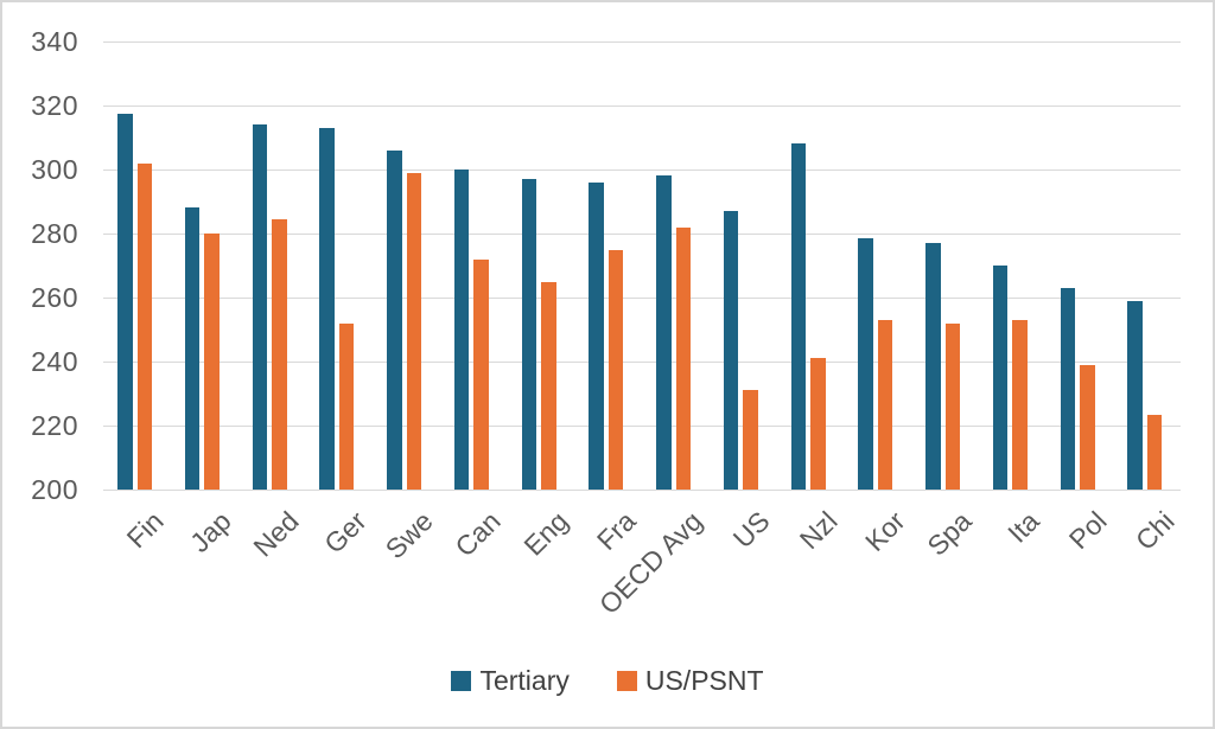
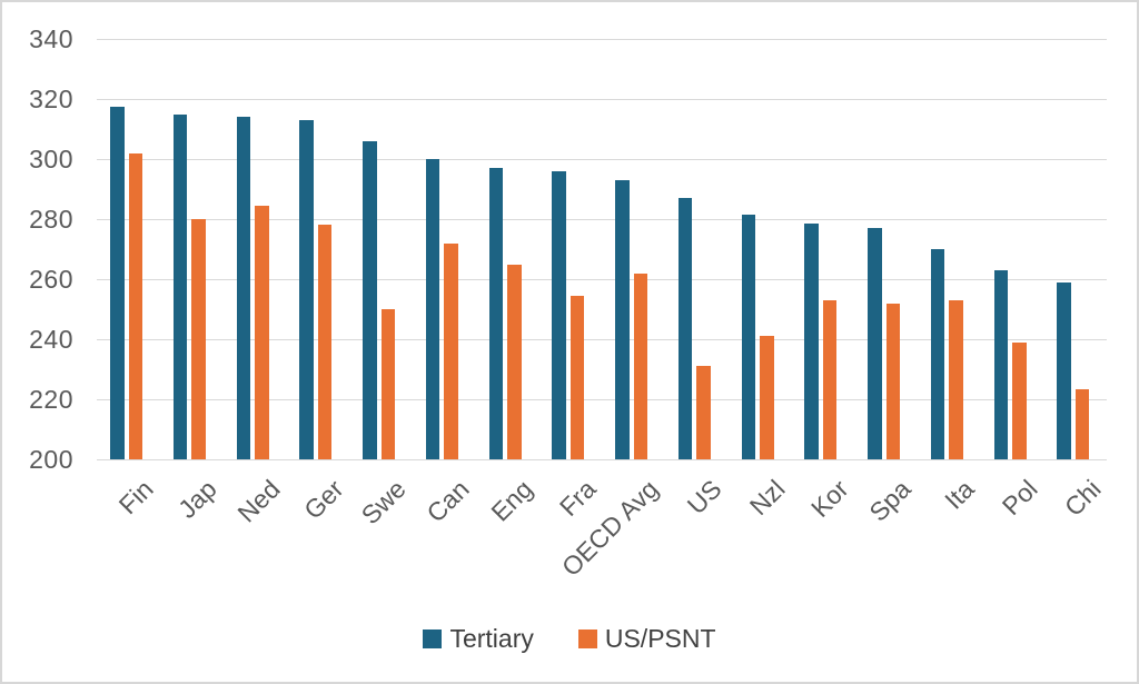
Tertiary/Jap: 288 -> 315
US/PSNT/Ger: 252 -> 278
US/PSNT/Swe: 299 -> 250
US/PSNT/Fra: 275 -> 254
Tertiary/OECD Avg: 298 -> 293
US/PSNT/OECD Avg: 282 -> 262
Tertiary/Nzl: 308 -> 282
